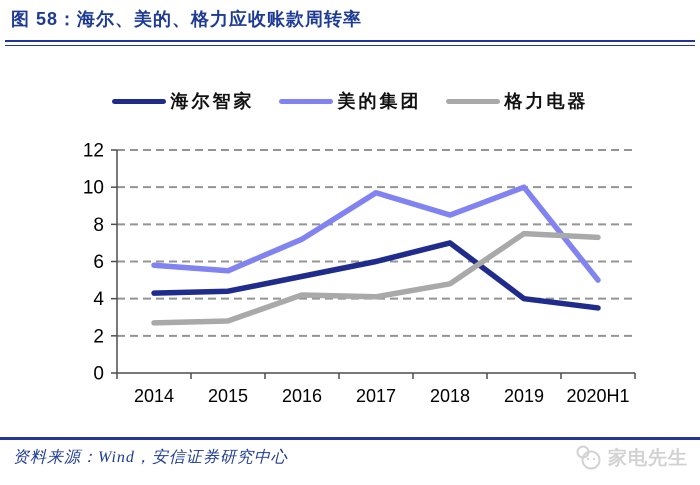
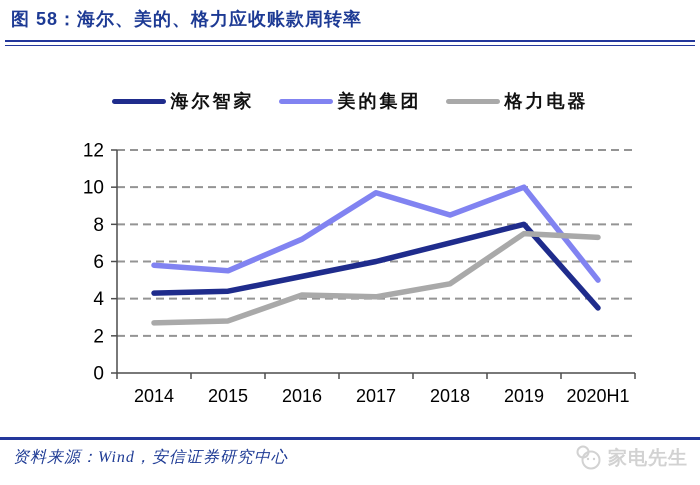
海尔智家/2019: 4.0 -> 8.0
